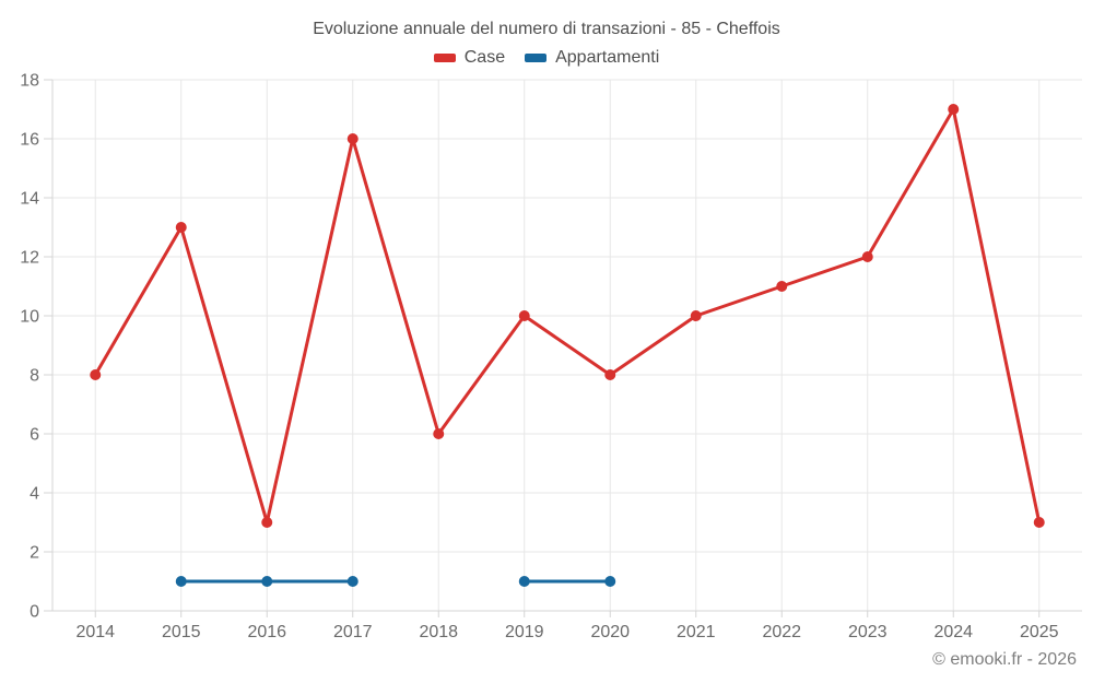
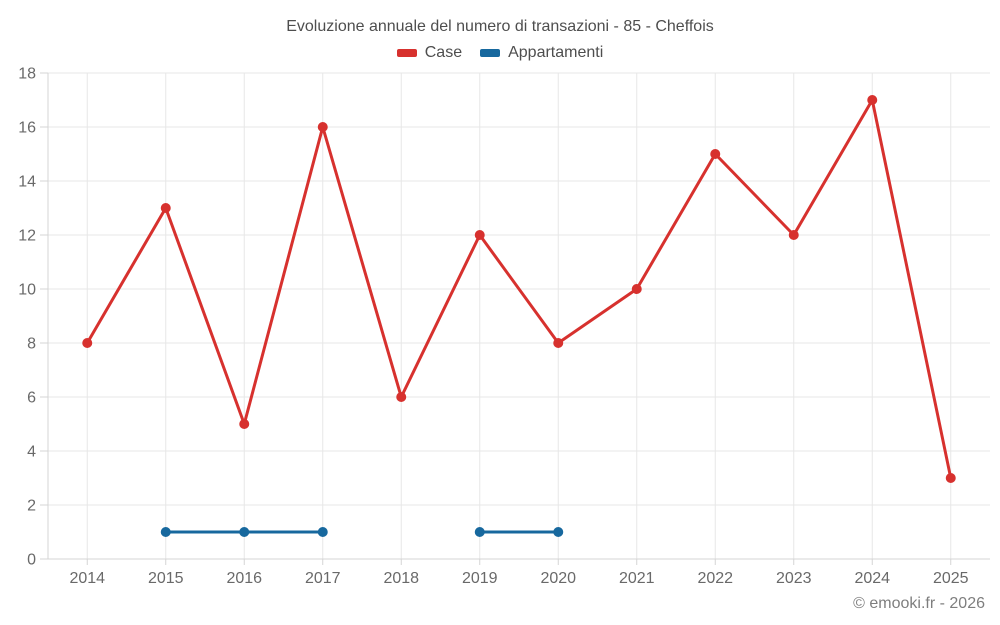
Case/2016: 3 -> 5
Case/2019: 10 -> 12
Case/2022: 11 -> 15
